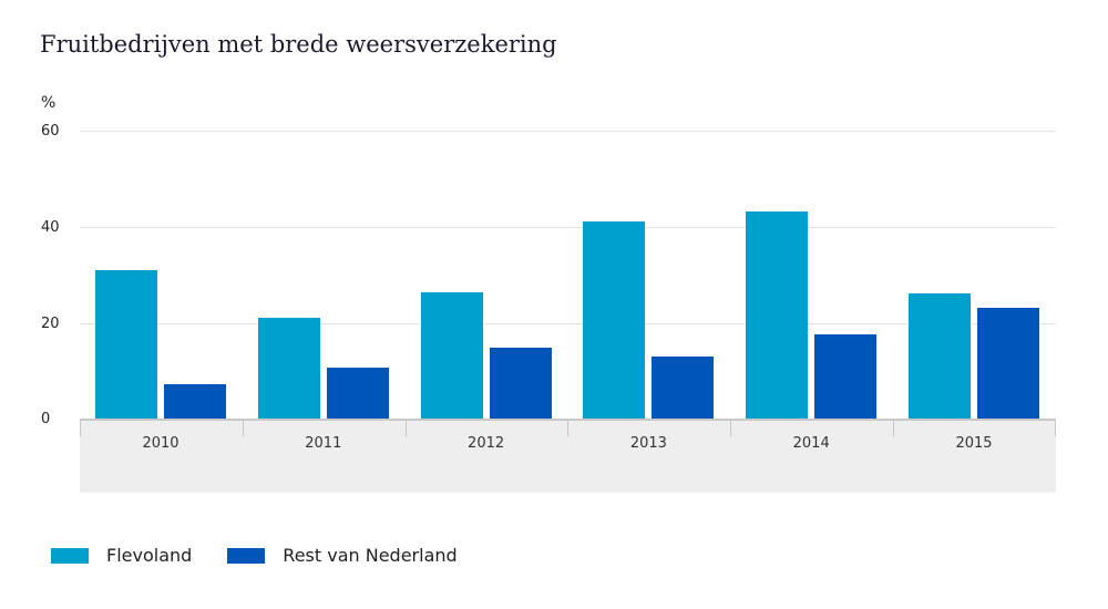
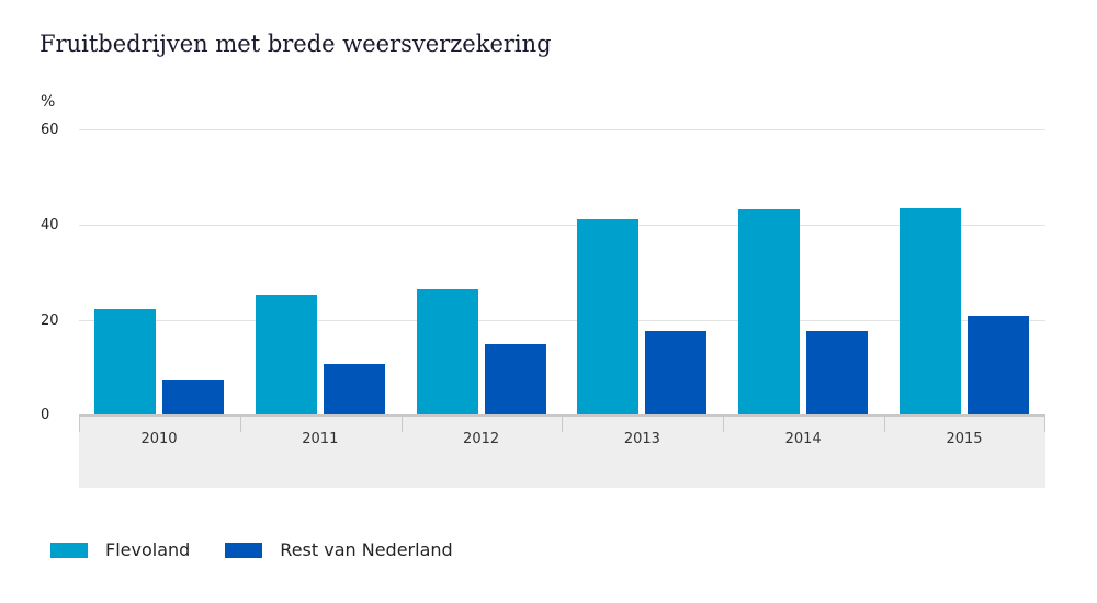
Flevoland/2010: 31 -> 22
Flevoland/2011: 21 -> 25
Rest van Nederland/2013: 13 -> 18
Flevoland/2015: 26 -> 44
Rest van Nederland/2015: 23 -> 21
